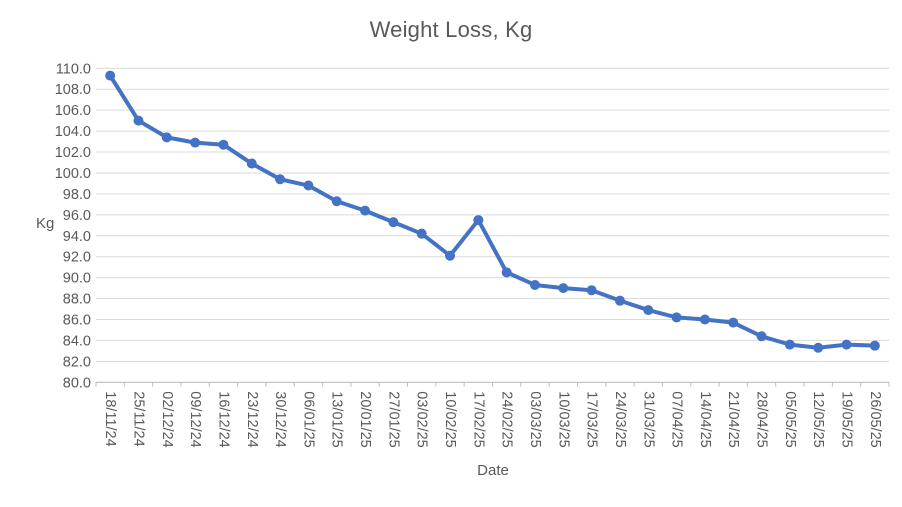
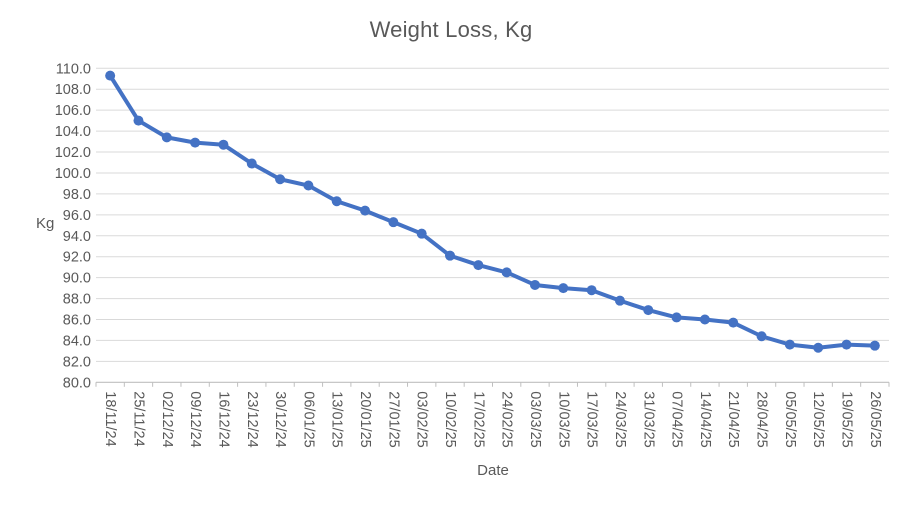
17/02/25: 95.5 -> 91.2
